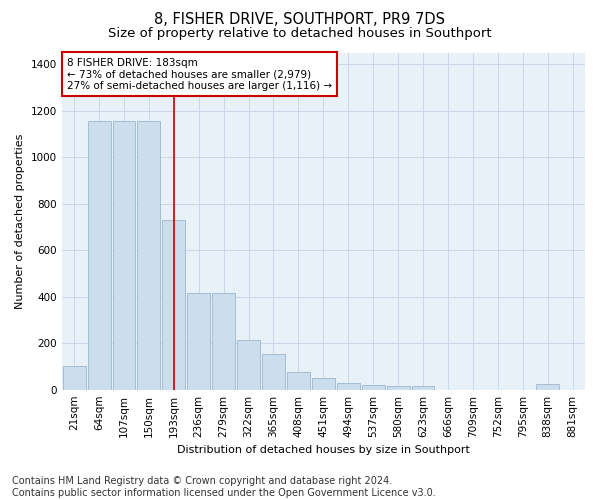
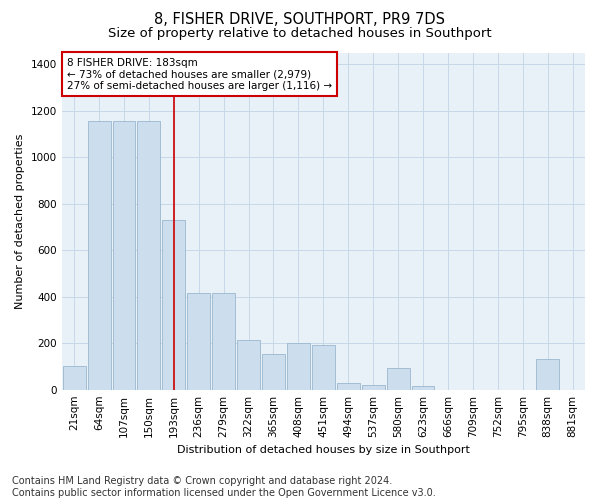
408sqm: 75 -> 200
451sqm: 50 -> 190
580sqm: 15 -> 95
838sqm: 25 -> 130
